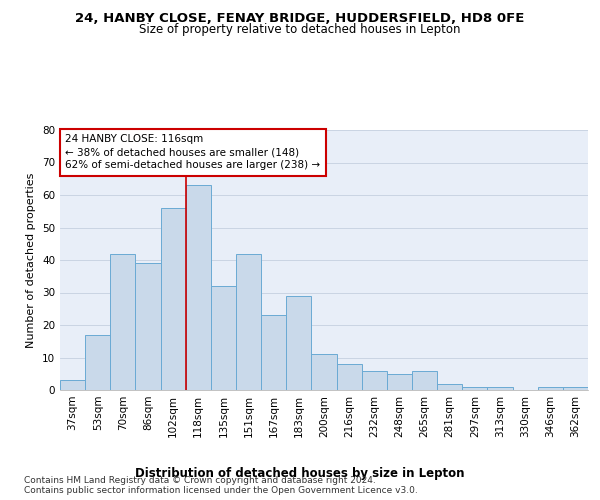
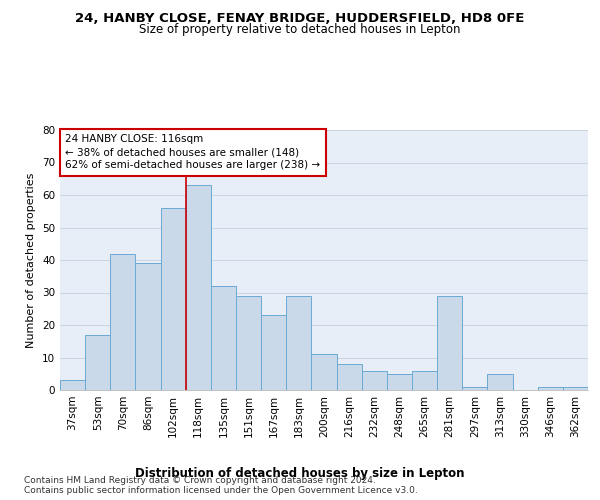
151sqm: 42 -> 29
281sqm: 2 -> 29
313sqm: 1 -> 5
